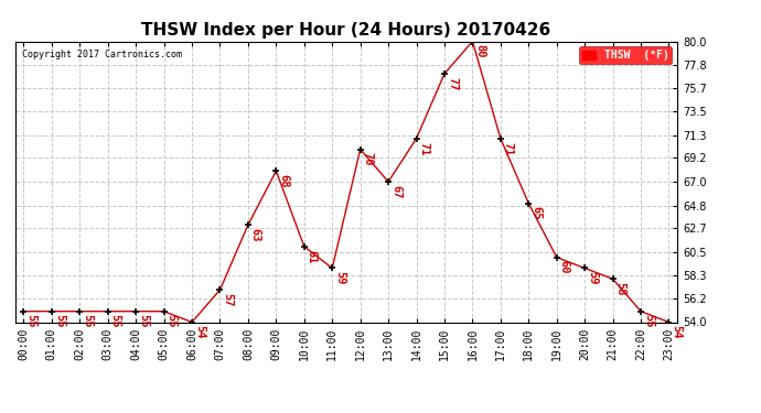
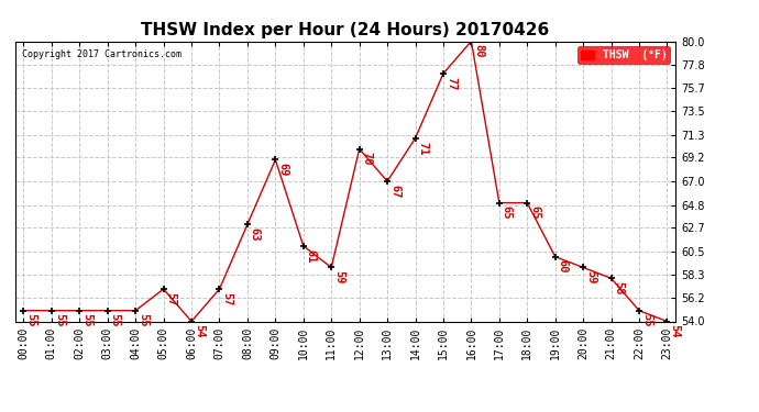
05:00: 55 -> 57
09:00: 68 -> 69
17:00: 71 -> 65
